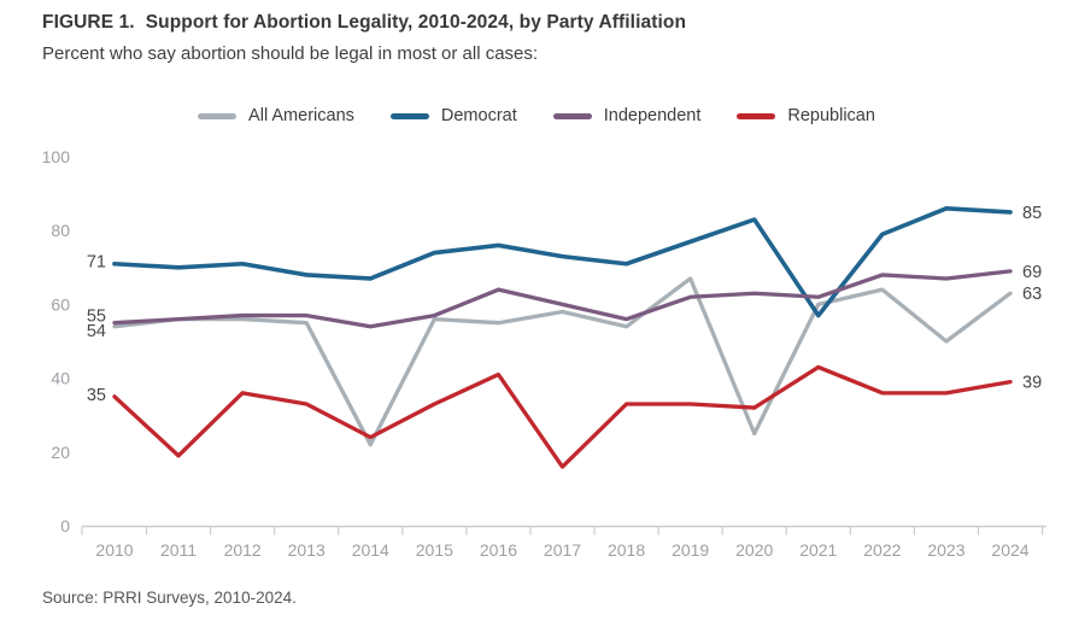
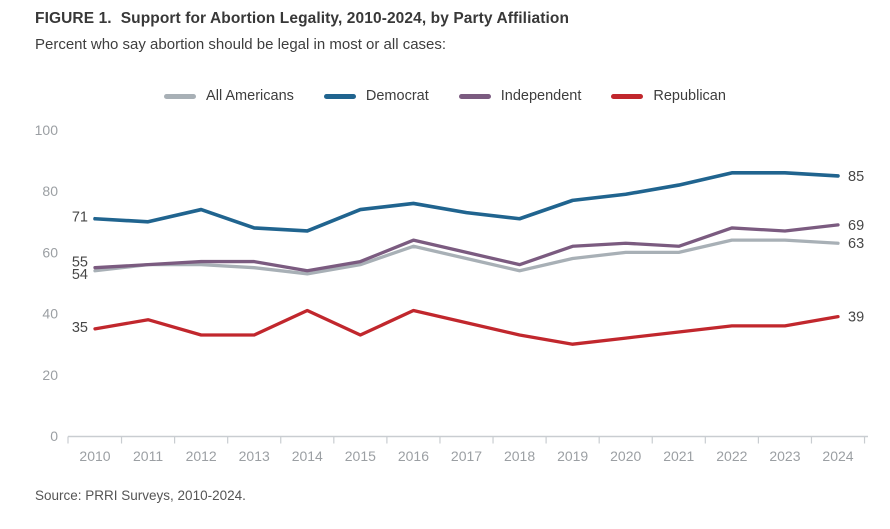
Republican/2011: 19 -> 38
Democrat/2012: 71 -> 74
Republican/2012: 36 -> 33
All Americans/2014: 22 -> 53
Republican/2014: 24 -> 41
All Americans/2016: 55 -> 62
Republican/2017: 16 -> 37
All Americans/2019: 67 -> 58
Republican/2019: 33 -> 30
All Americans/2020: 25 -> 60
Democrat/2020: 83 -> 79
Democrat/2021: 57 -> 82
Republican/2021: 43 -> 34
Democrat/2022: 79 -> 86
All Americans/2023: 50 -> 64
